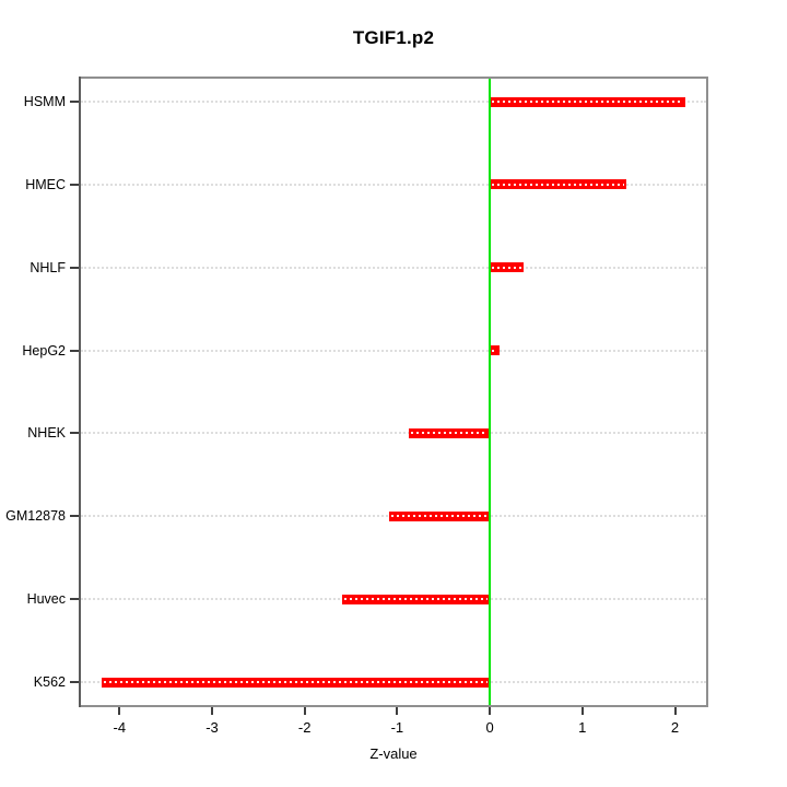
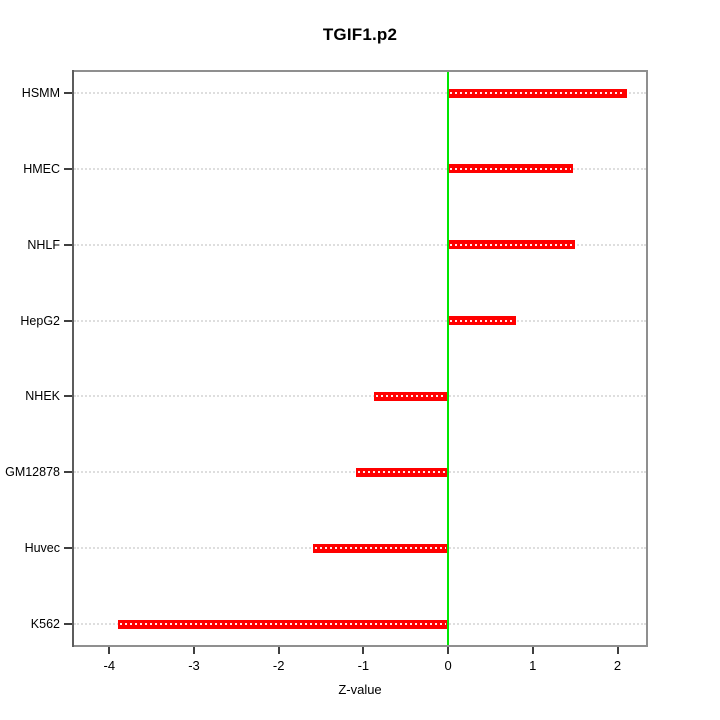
NHLF: 0.4 -> 1.5
HepG2: 0.1 -> 0.8
K562: -4.2 -> -3.9
